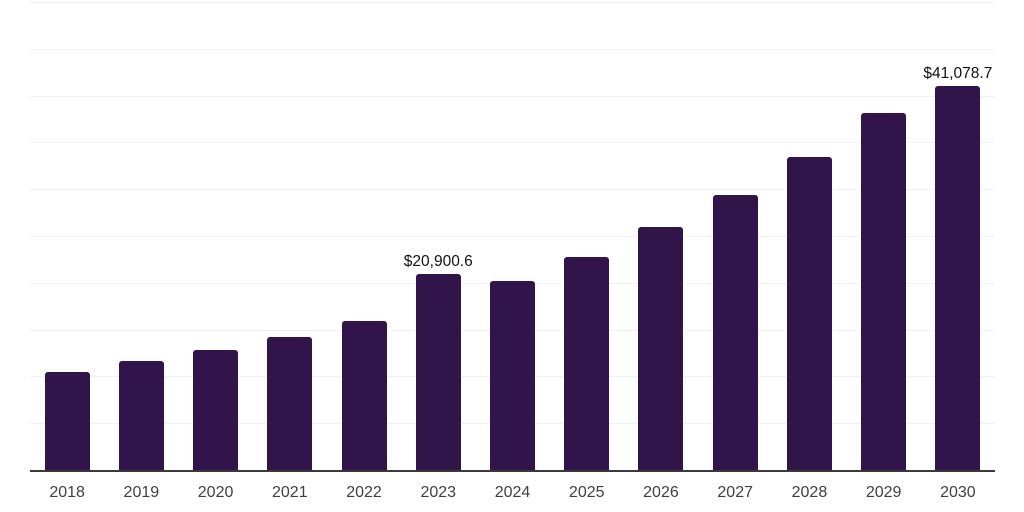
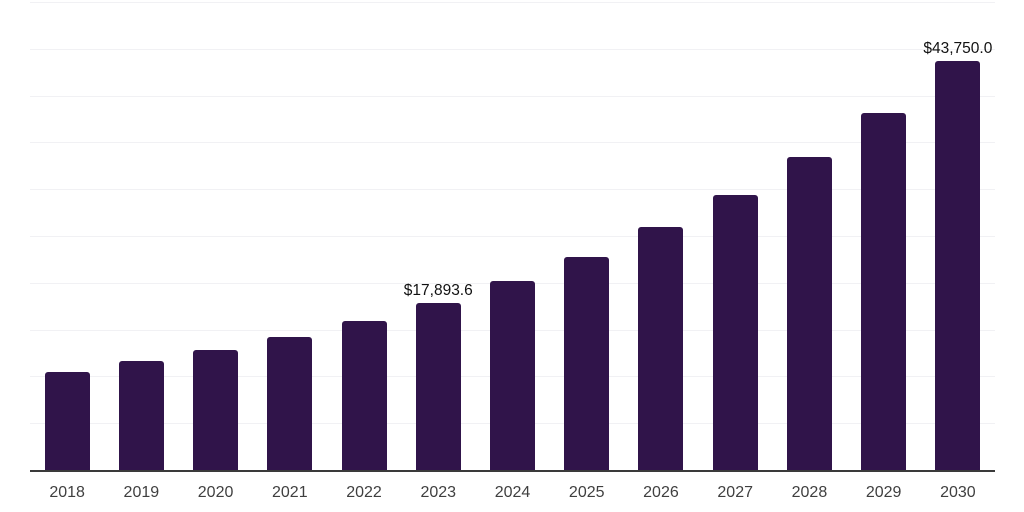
2023: $20,900.6 -> $17,893.6
2030: $41,078.7 -> $43,750.0
